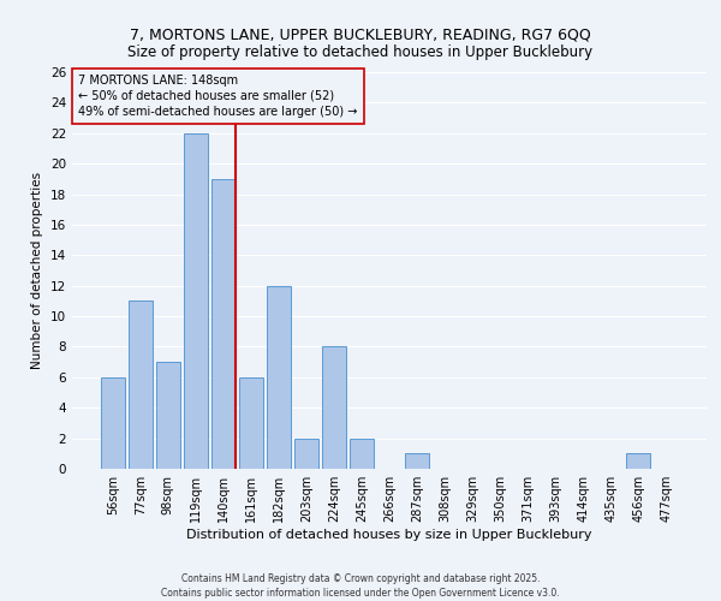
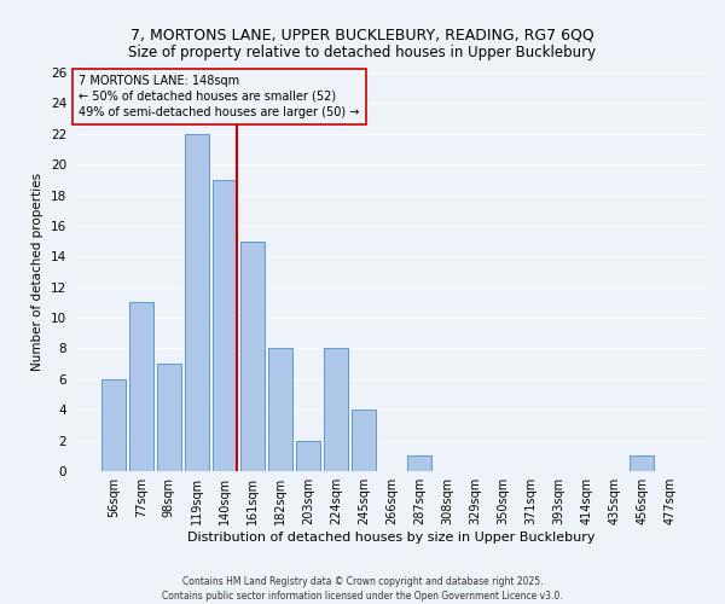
161sqm: 6 -> 15
182sqm: 12 -> 8
245sqm: 2 -> 4
